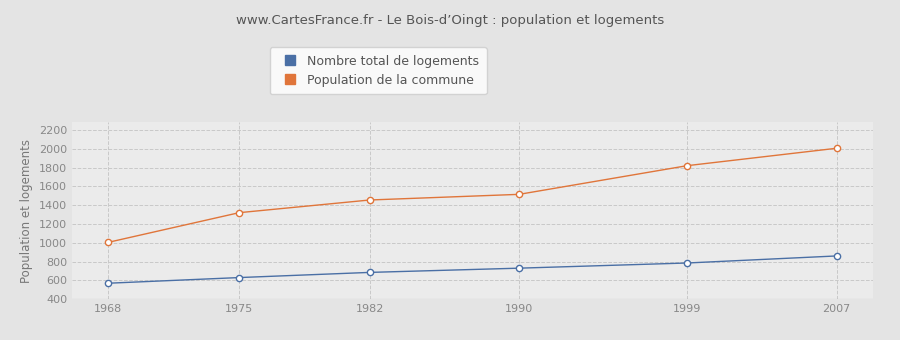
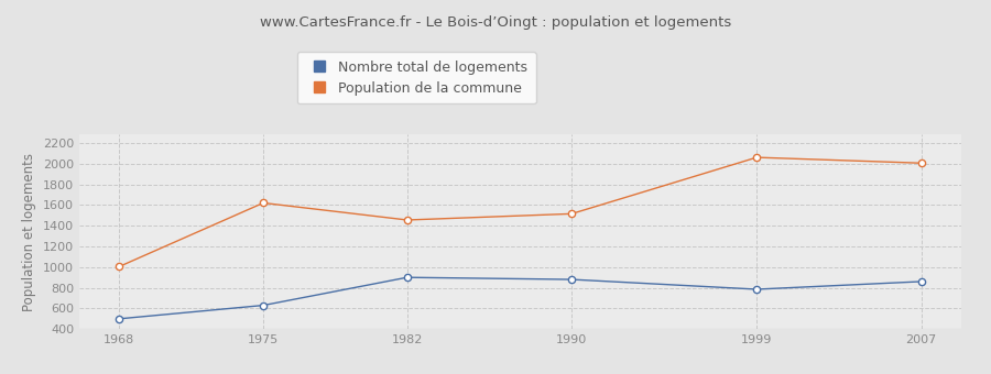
Nombre total de logements/1968: 570 -> 500
Population de la commune/1975: 1320 -> 1620
Nombre total de logements/1982: 680 -> 900
Nombre total de logements/1990: 730 -> 880
Population de la commune/1999: 1820 -> 2060
